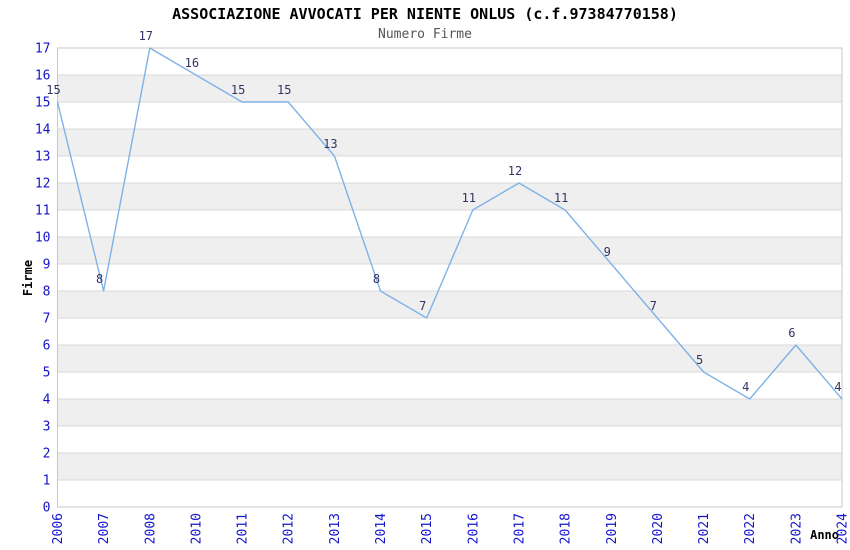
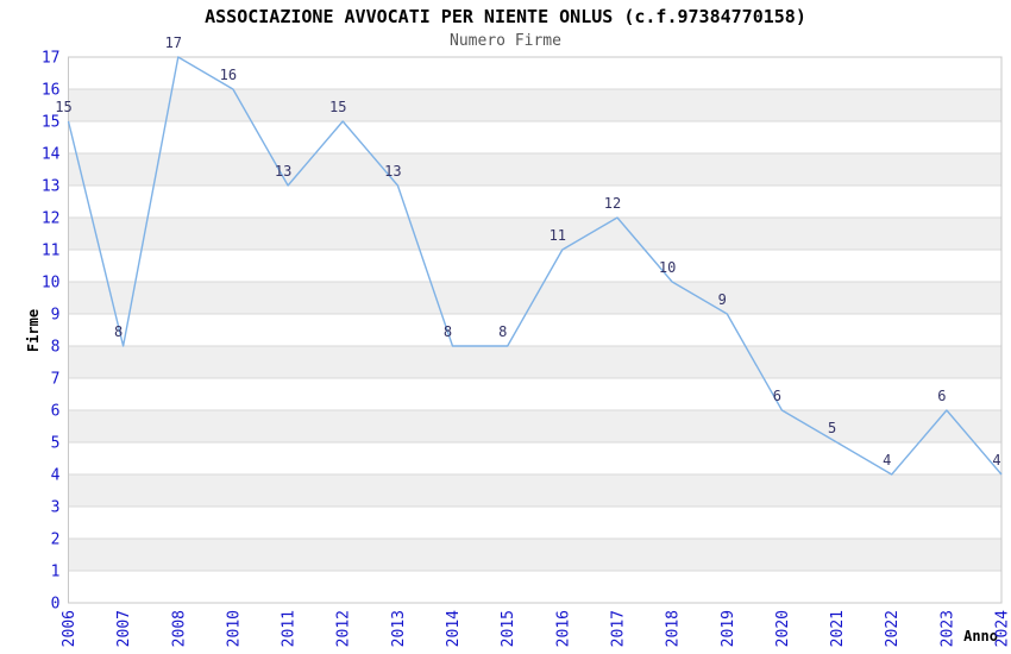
2011: 15 -> 13
2015: 7 -> 8
2018: 11 -> 10
2020: 7 -> 6
